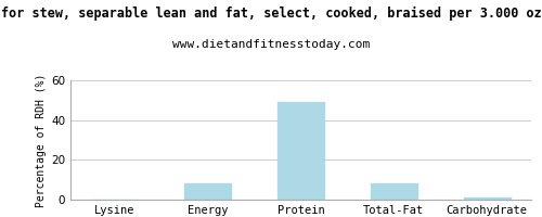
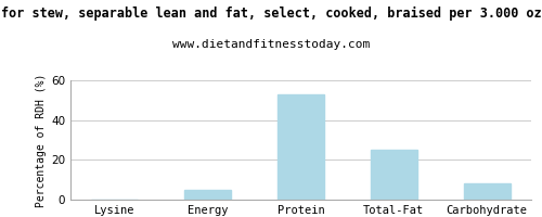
Energy: 8 -> 5
Protein: 49 -> 53
Total-Fat: 8 -> 25
Carbohydrate: 1 -> 8
